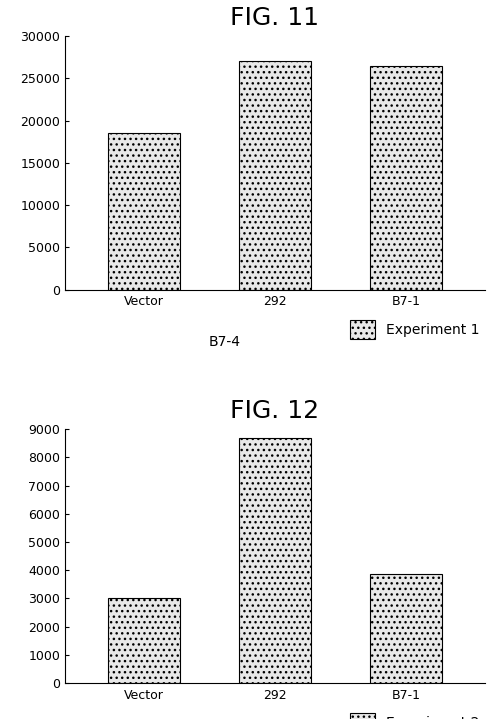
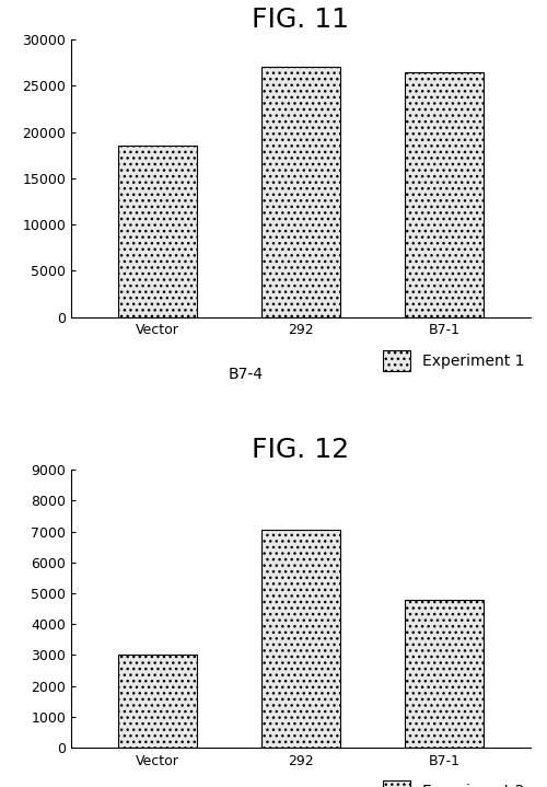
FIG. 12/292: 8700 -> 7050
FIG. 12/B7-1: 3850 -> 4800
